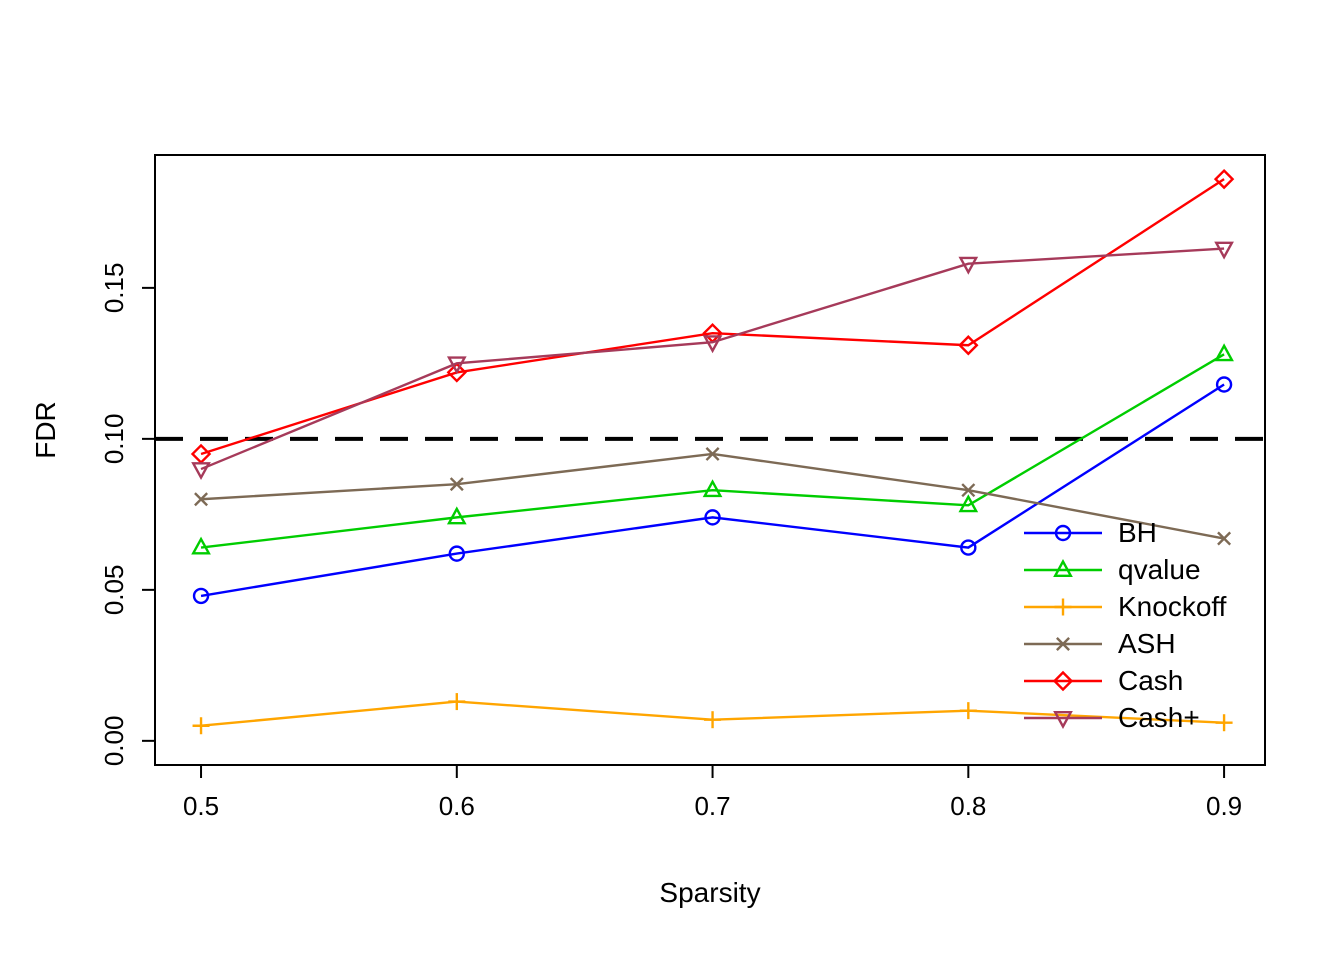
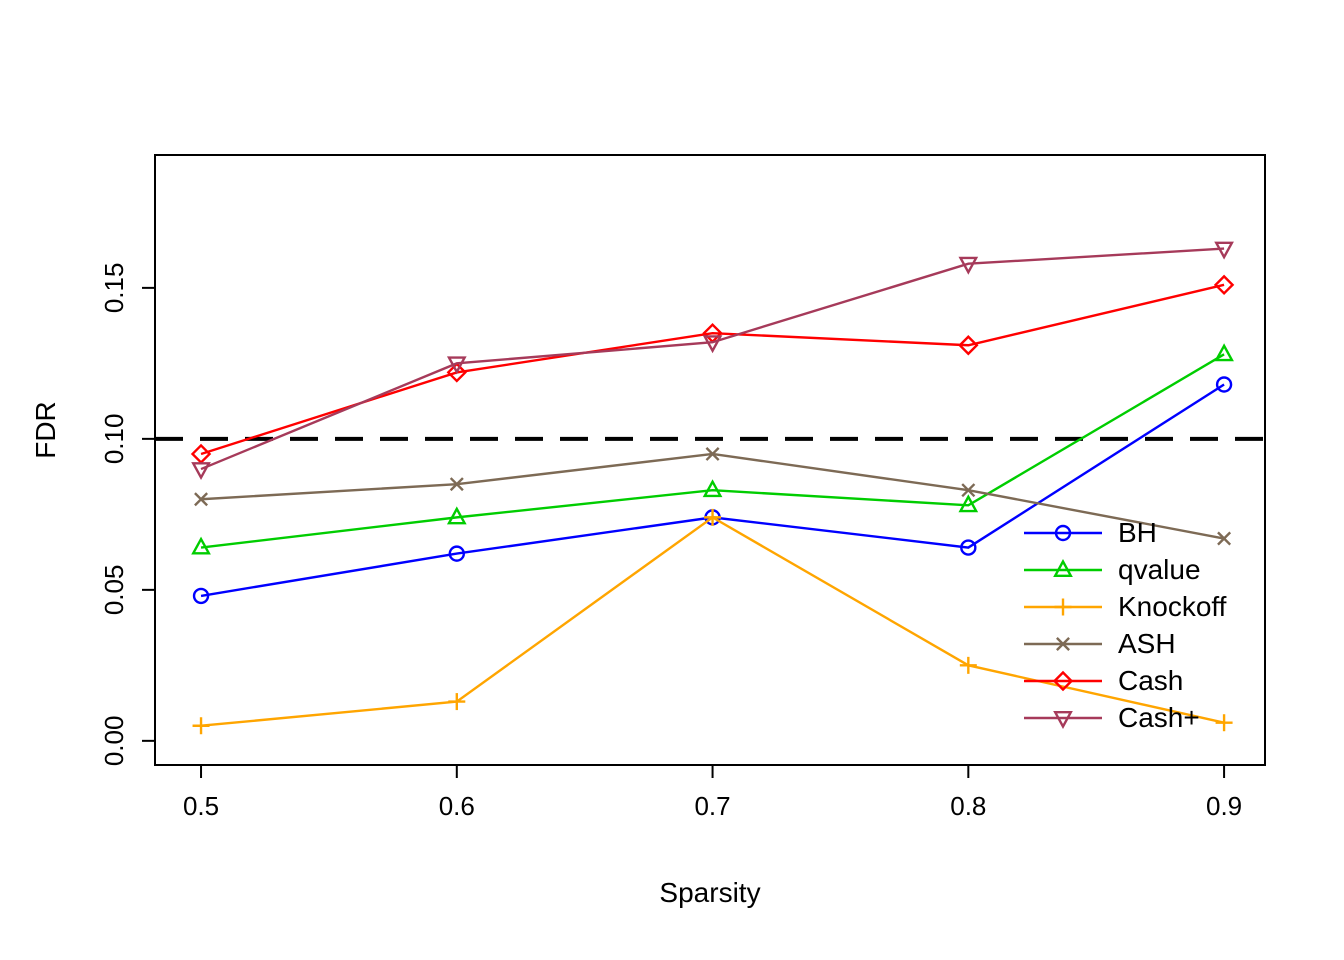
Knockoff/0.7: 0.007 -> 0.074
Knockoff/0.8: 0.010 -> 0.025
Cash/0.9: 0.186 -> 0.151
